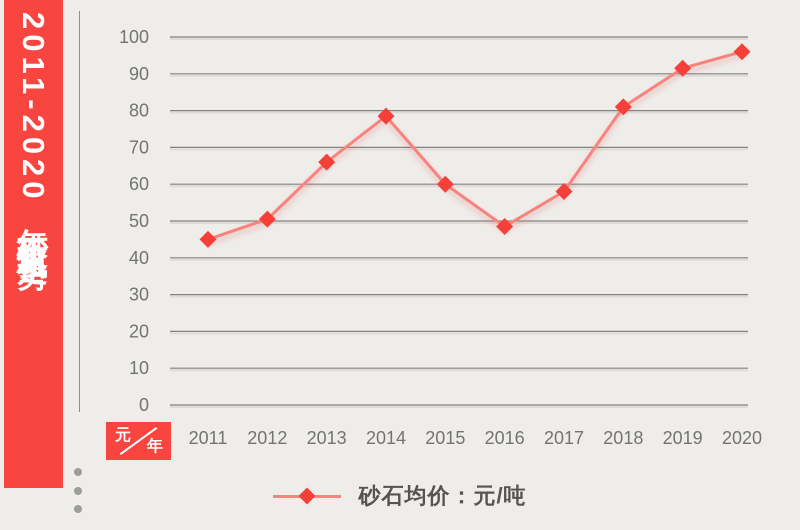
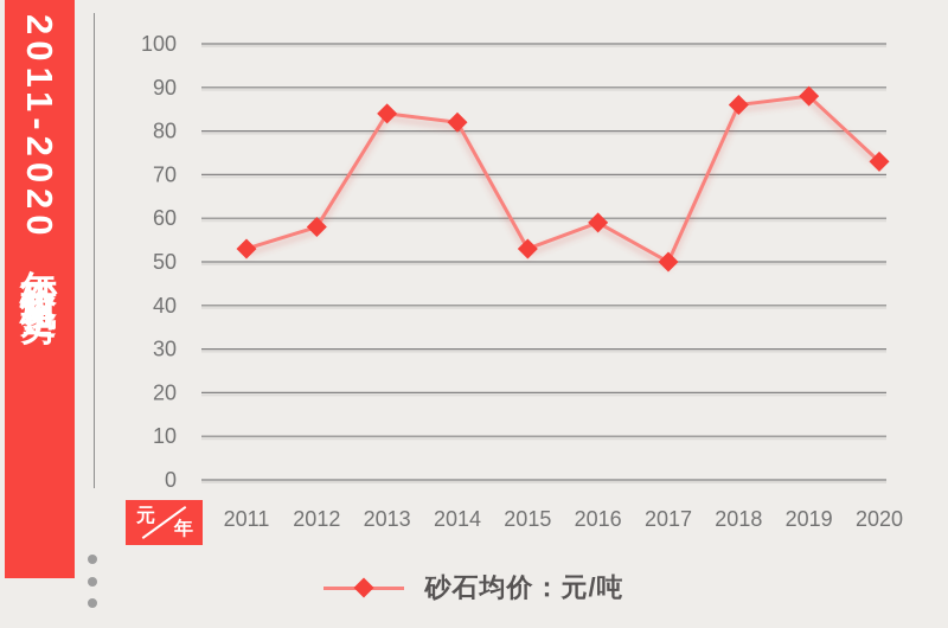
2011: 45 -> 53
2012: 50 -> 58
2013: 66 -> 84
2014: 78 -> 82
2015: 60 -> 53
2016: 48 -> 59
2017: 58 -> 50
2018: 81 -> 86
2019: 92 -> 88
2020: 96 -> 73
